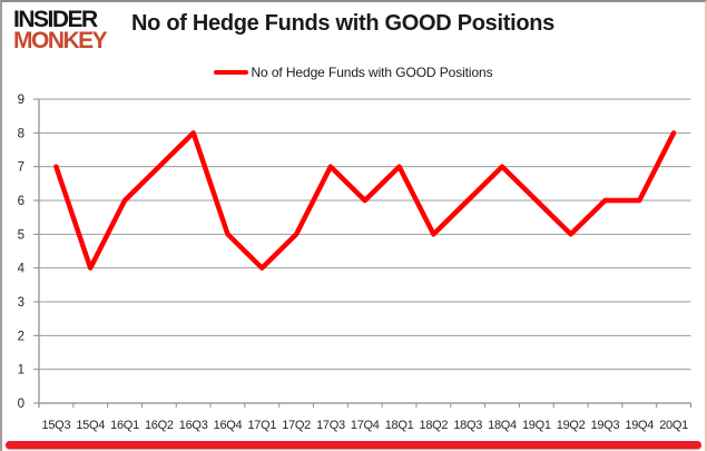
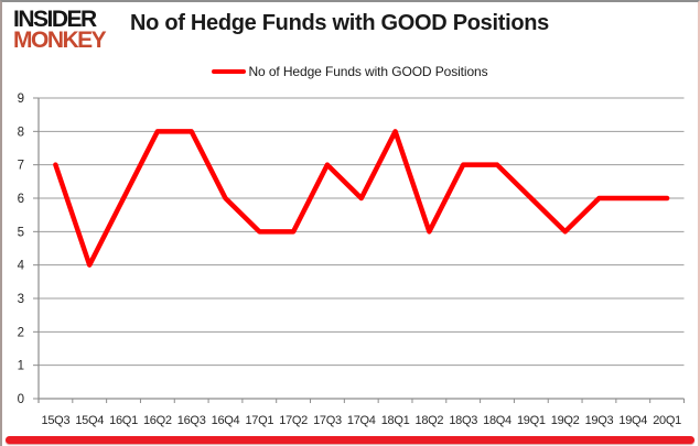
16Q2: 7 -> 8
16Q4: 5 -> 6
17Q1: 4 -> 5
18Q1: 7 -> 8
18Q3: 6 -> 7
20Q1: 8 -> 6
